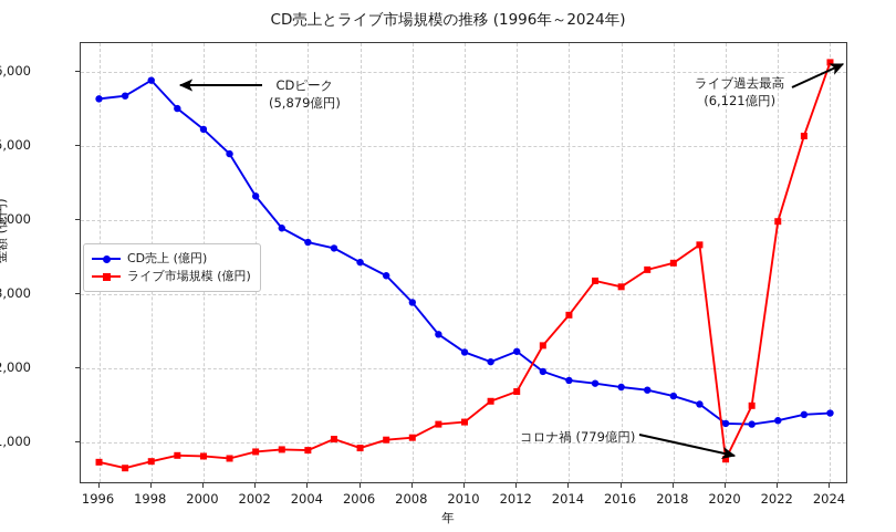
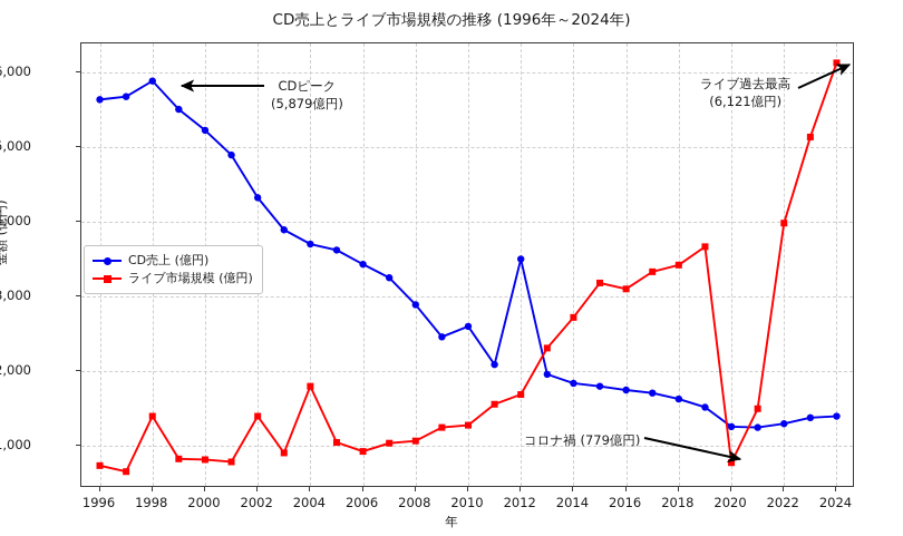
ライブ市場規模 (億円)/1998: 800 -> 1400
ライブ市場規模 (億円)/2002: 900 -> 1400
ライブ市場規模 (億円)/2004: 900 -> 1800
CD売上 (億円)/2010: 2200 -> 2600
CD売上 (億円)/2012: 2200 -> 3500
